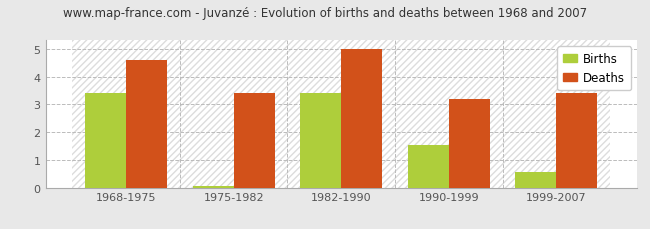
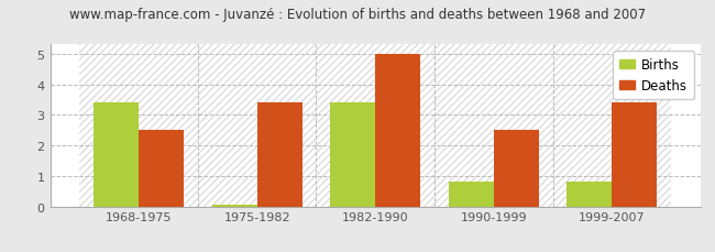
Deaths/1968-1975: 4.6 -> 2.5
Births/1990-1999: 1.55 -> 0.80
Deaths/1990-1999: 3.2 -> 2.5
Births/1999-2007: 0.55 -> 0.80
